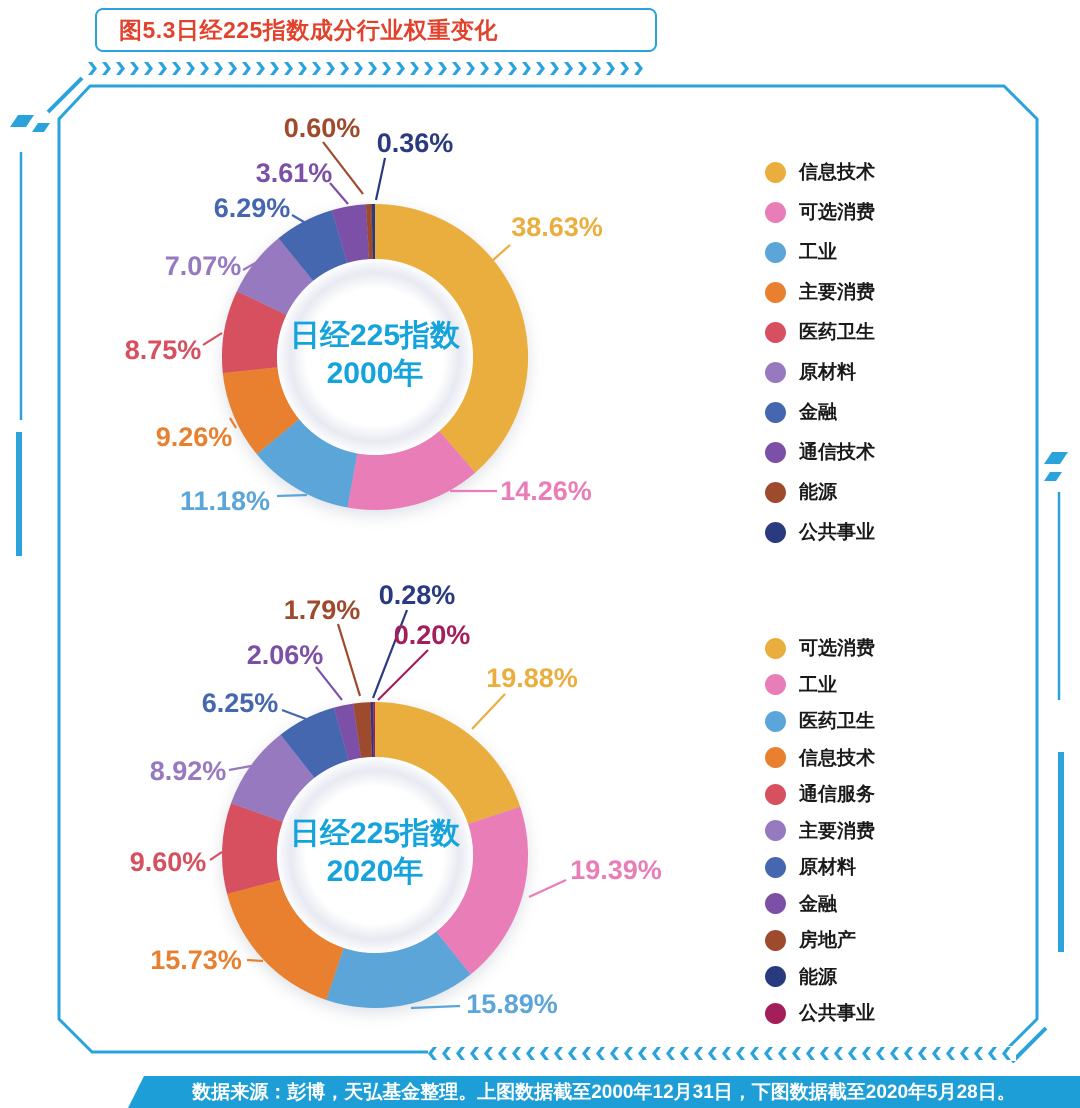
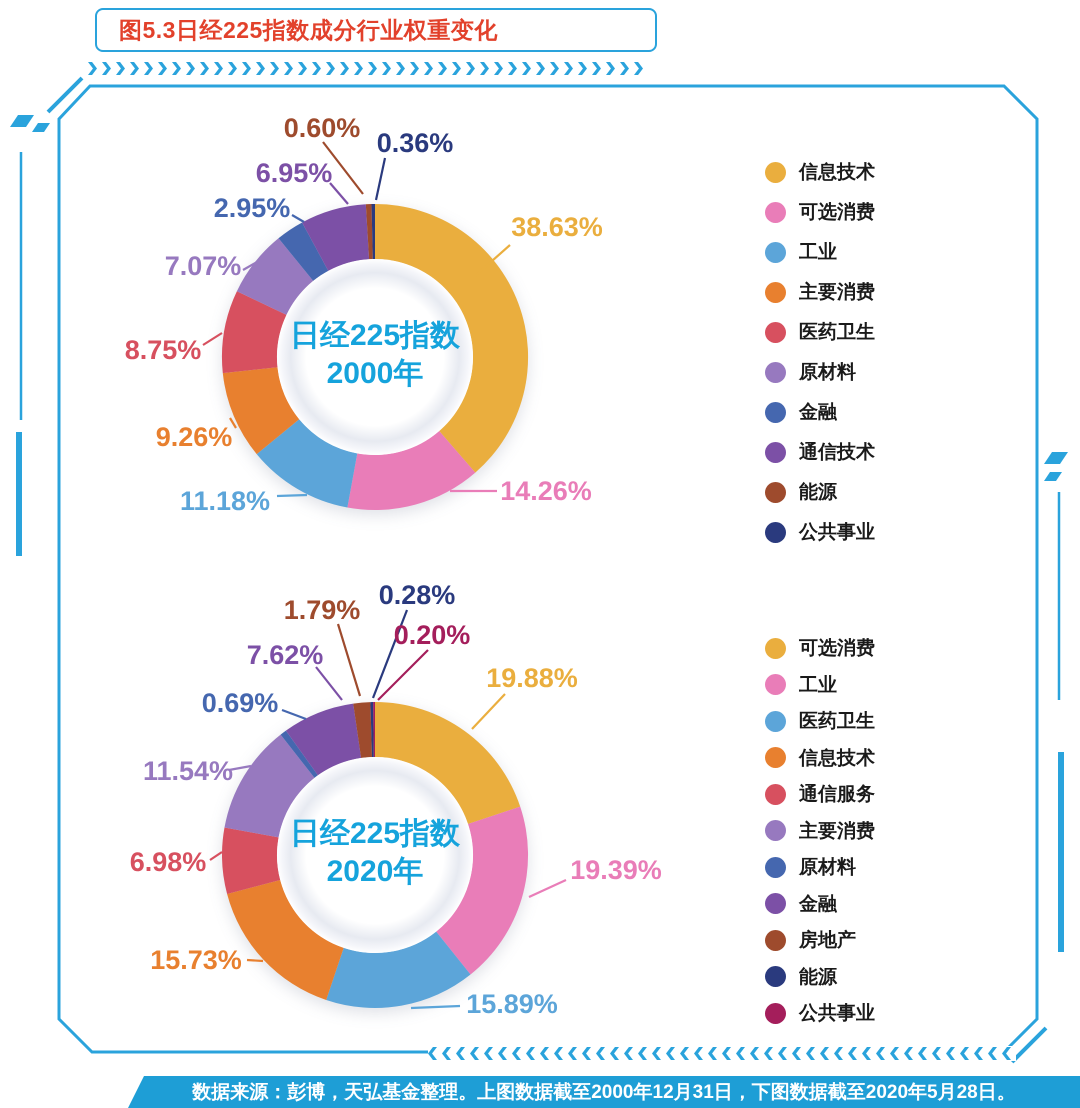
日经225指数 2000年/金融: 6.29% -> 2.95%
日经225指数 2000年/通信技术: 3.61% -> 6.95%
日经225指数 2020年/通信服务: 9.60% -> 6.98%
日经225指数 2020年/主要消费: 8.92% -> 11.54%
日经225指数 2020年/原材料: 6.25% -> 0.69%
日经225指数 2020年/金融: 2.06% -> 7.62%
